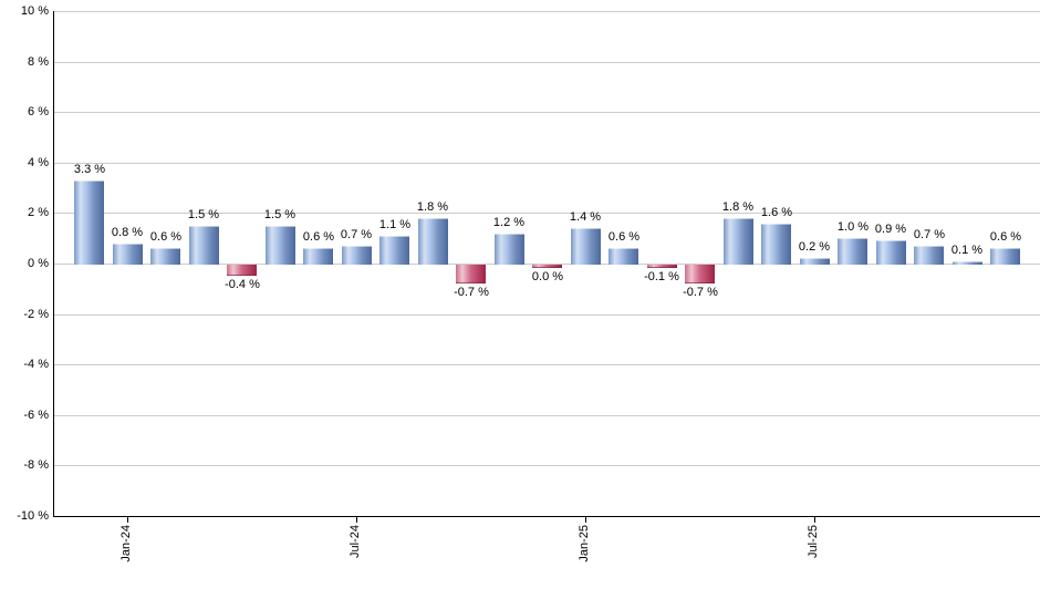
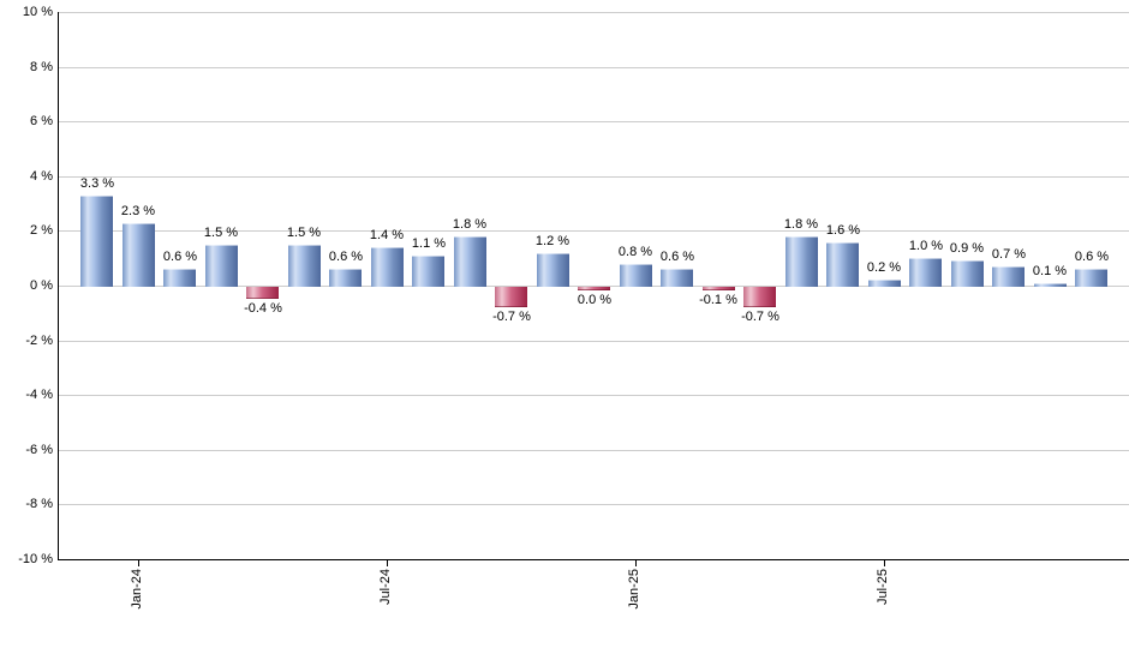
Jan-24: 0.8 -> 2.3
Jul-24: 0.7 -> 1.4
Jan-25: 1.4 -> 0.8
